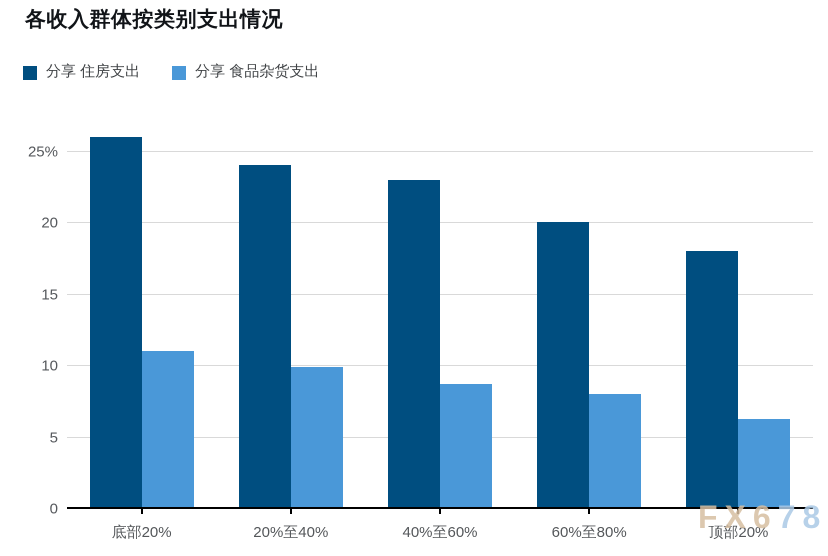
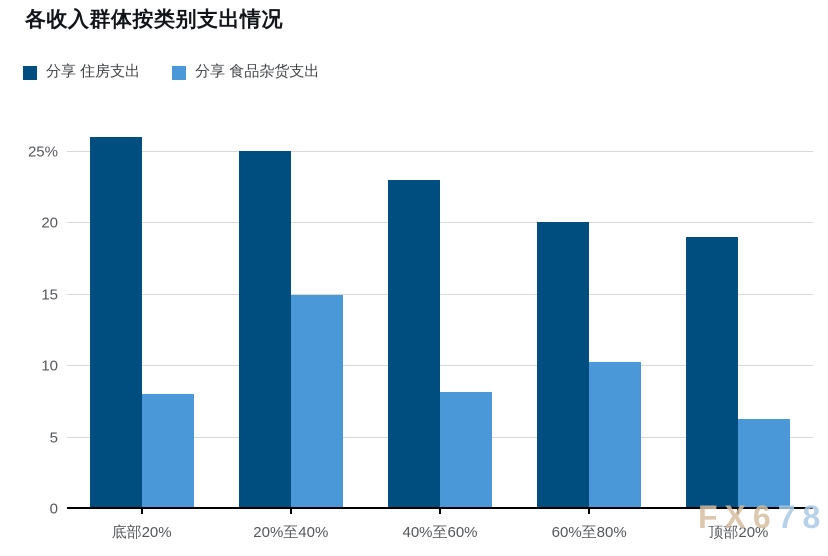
分享 食品杂货支出/底部20%: 11.0% -> 8.0%
分享 住房支出/20%至40%: 24% -> 25%
分享 食品杂货支出/20%至40%: 9.9% -> 14.9%
分享 食品杂货支出/40%至60%: 8.7% -> 8.1%
分享 食品杂货支出/60%至80%: 8.0% -> 10.2%
分享 住房支出/顶部20%: 18% -> 19%
